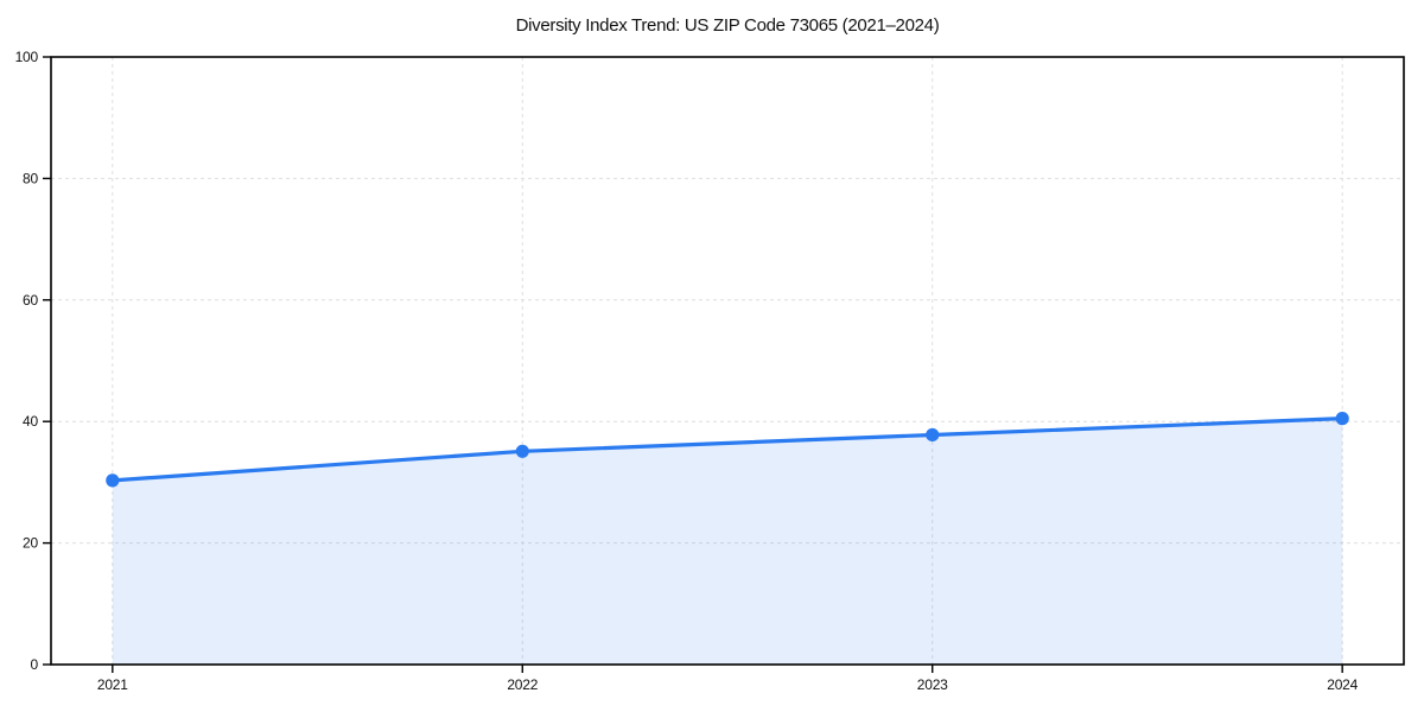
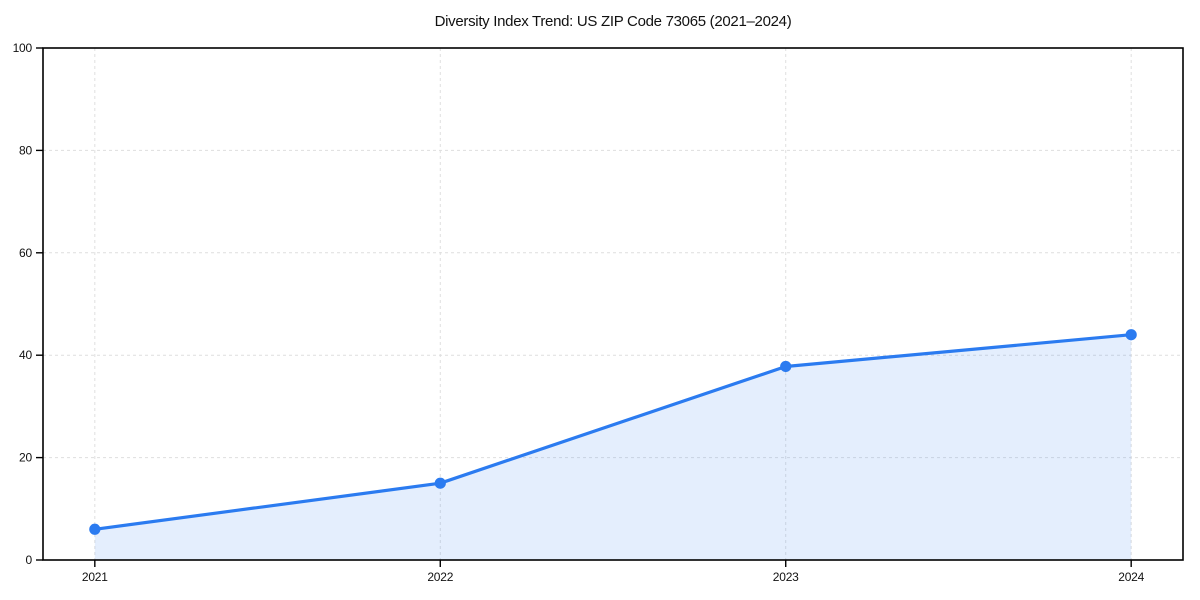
2021: 30 -> 6
2022: 35 -> 15
2024: 40 -> 44
